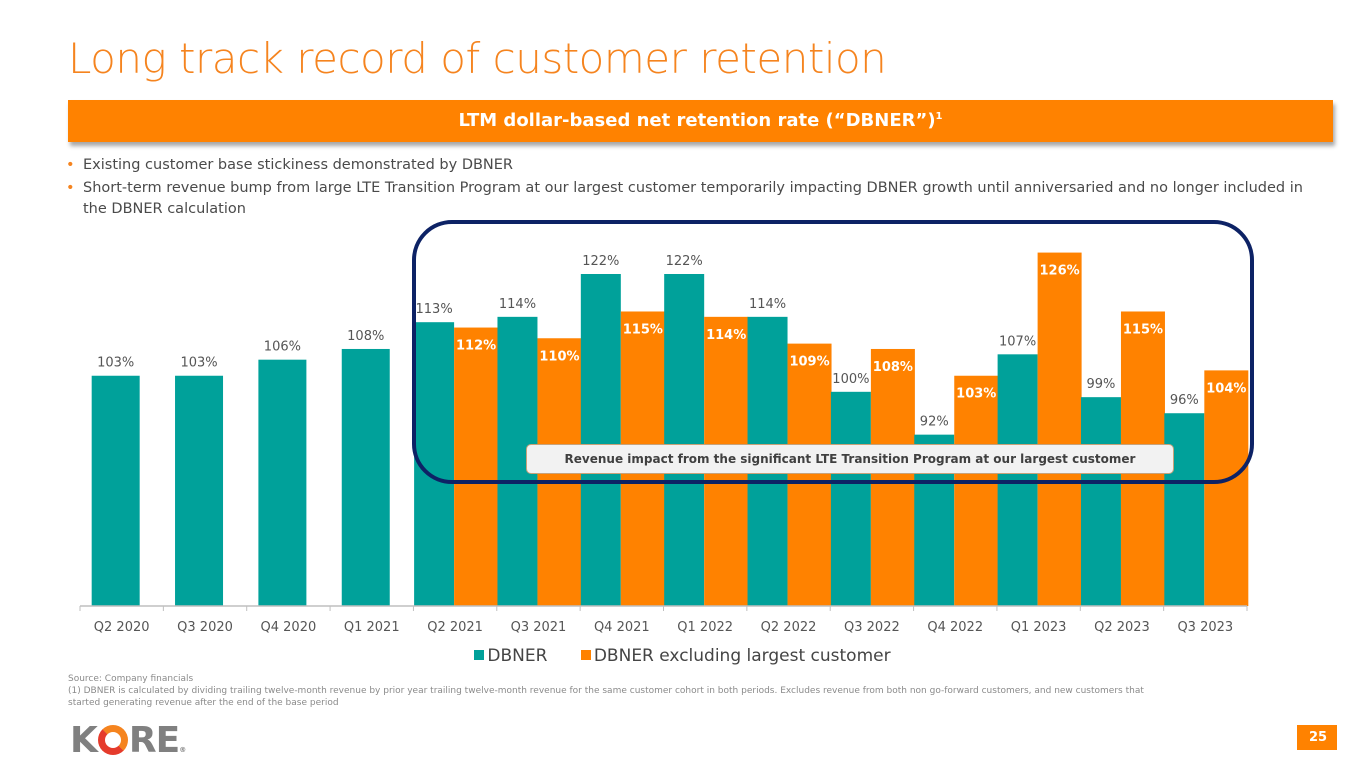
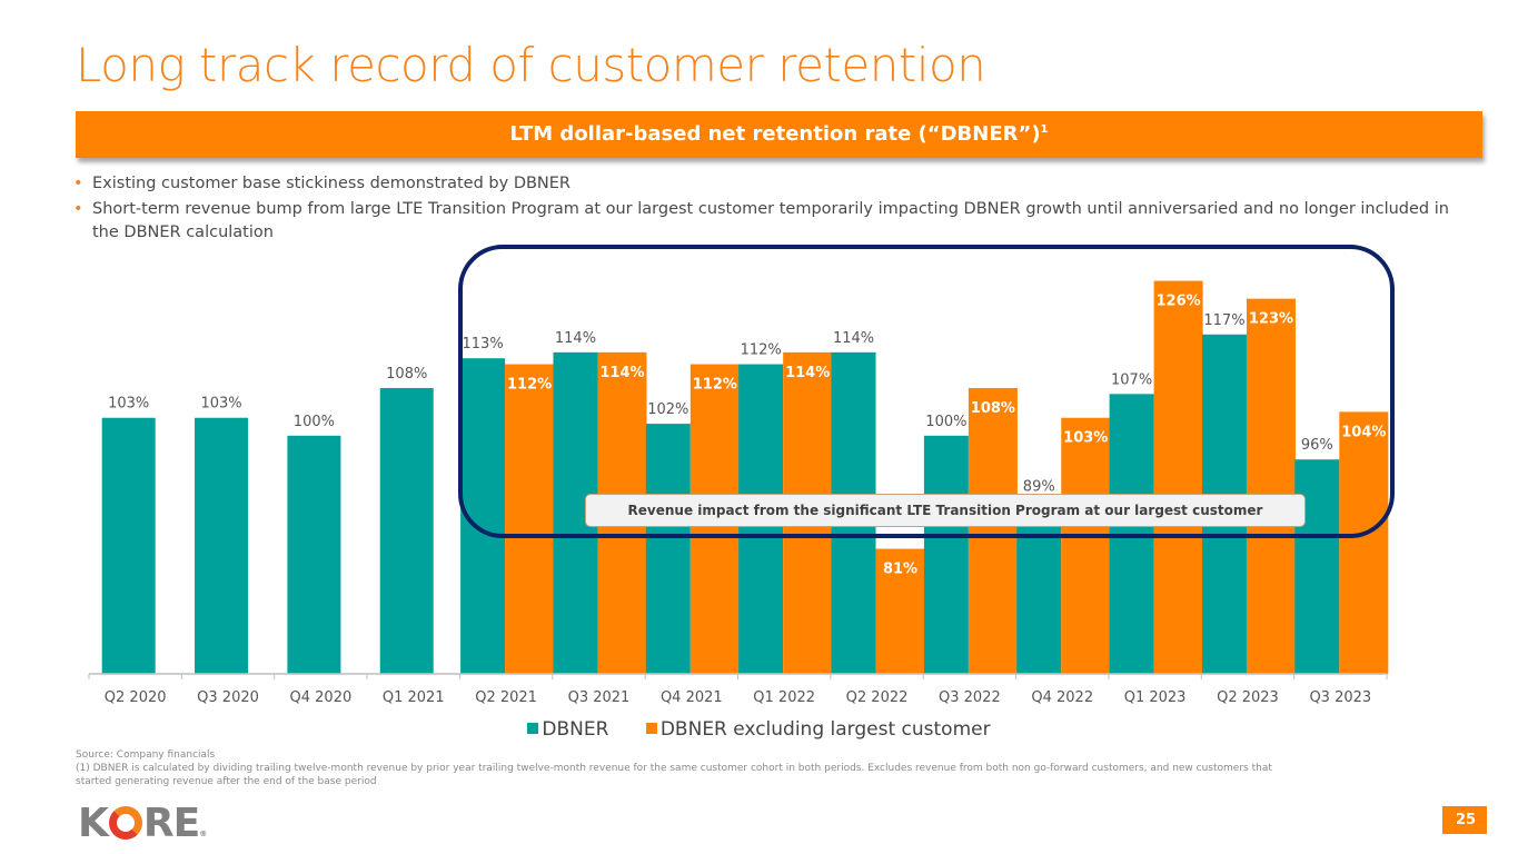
DBNER/Q4 2020: 106% -> 100%
DBNER excluding largest customer/Q3 2021: 110% -> 114%
DBNER/Q4 2021: 122% -> 102%
DBNER excluding largest customer/Q4 2021: 115% -> 112%
DBNER/Q1 2022: 122% -> 112%
DBNER excluding largest customer/Q2 2022: 109% -> 81%
DBNER/Q4 2022: 92% -> 89%
DBNER/Q2 2023: 99% -> 117%
DBNER excluding largest customer/Q2 2023: 115% -> 123%
